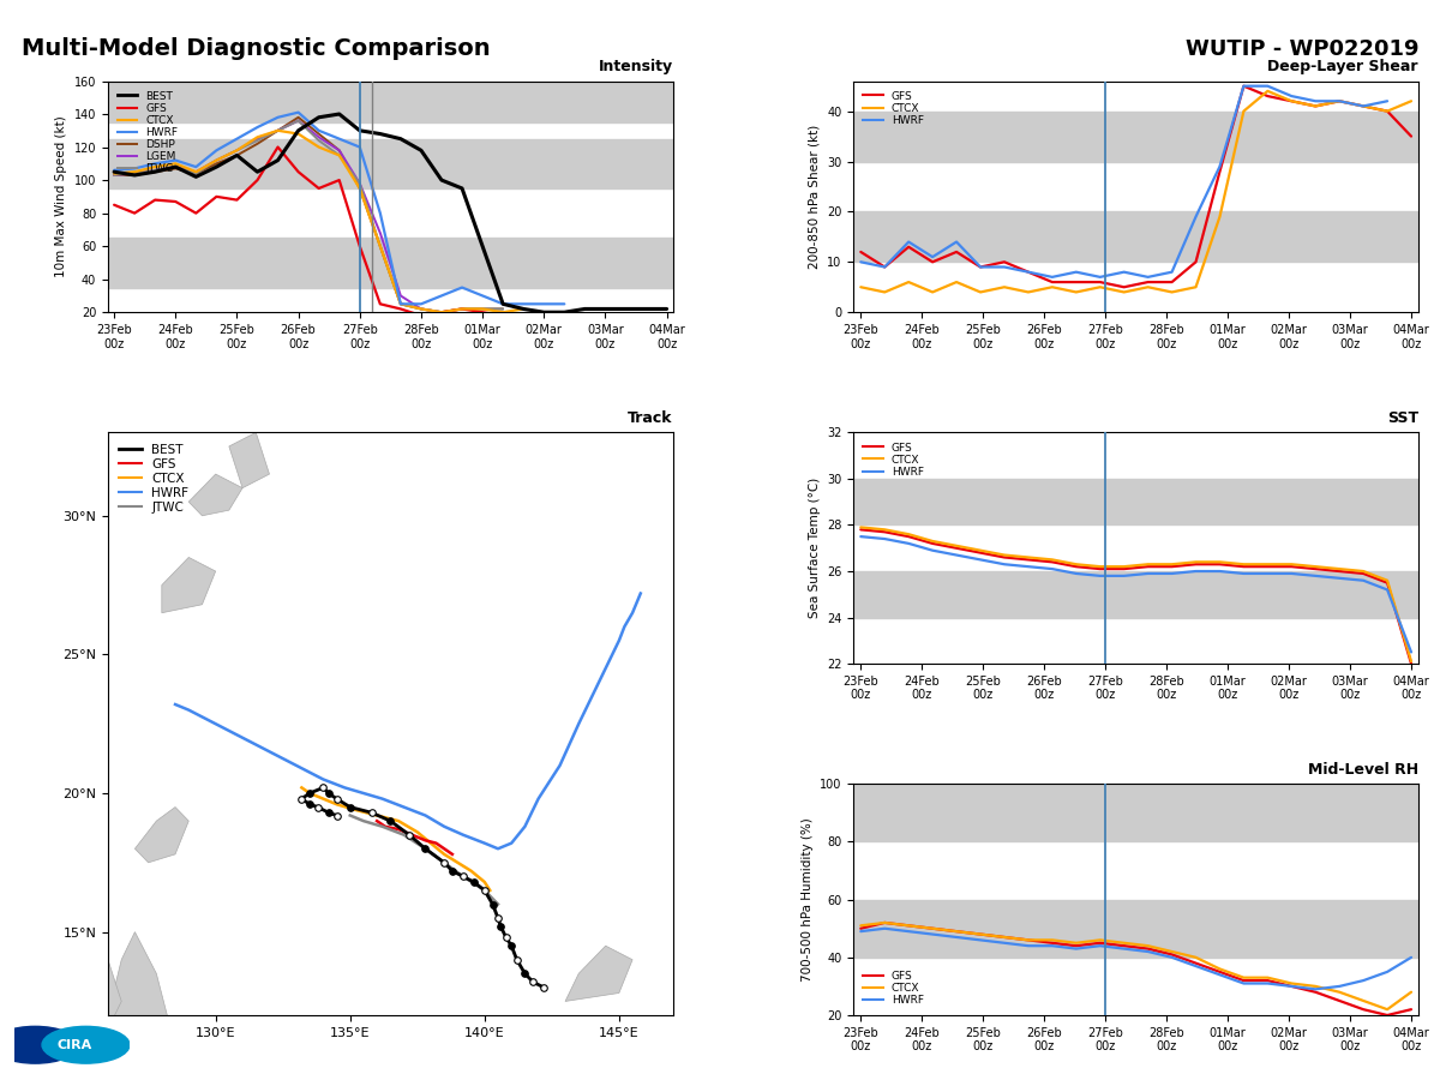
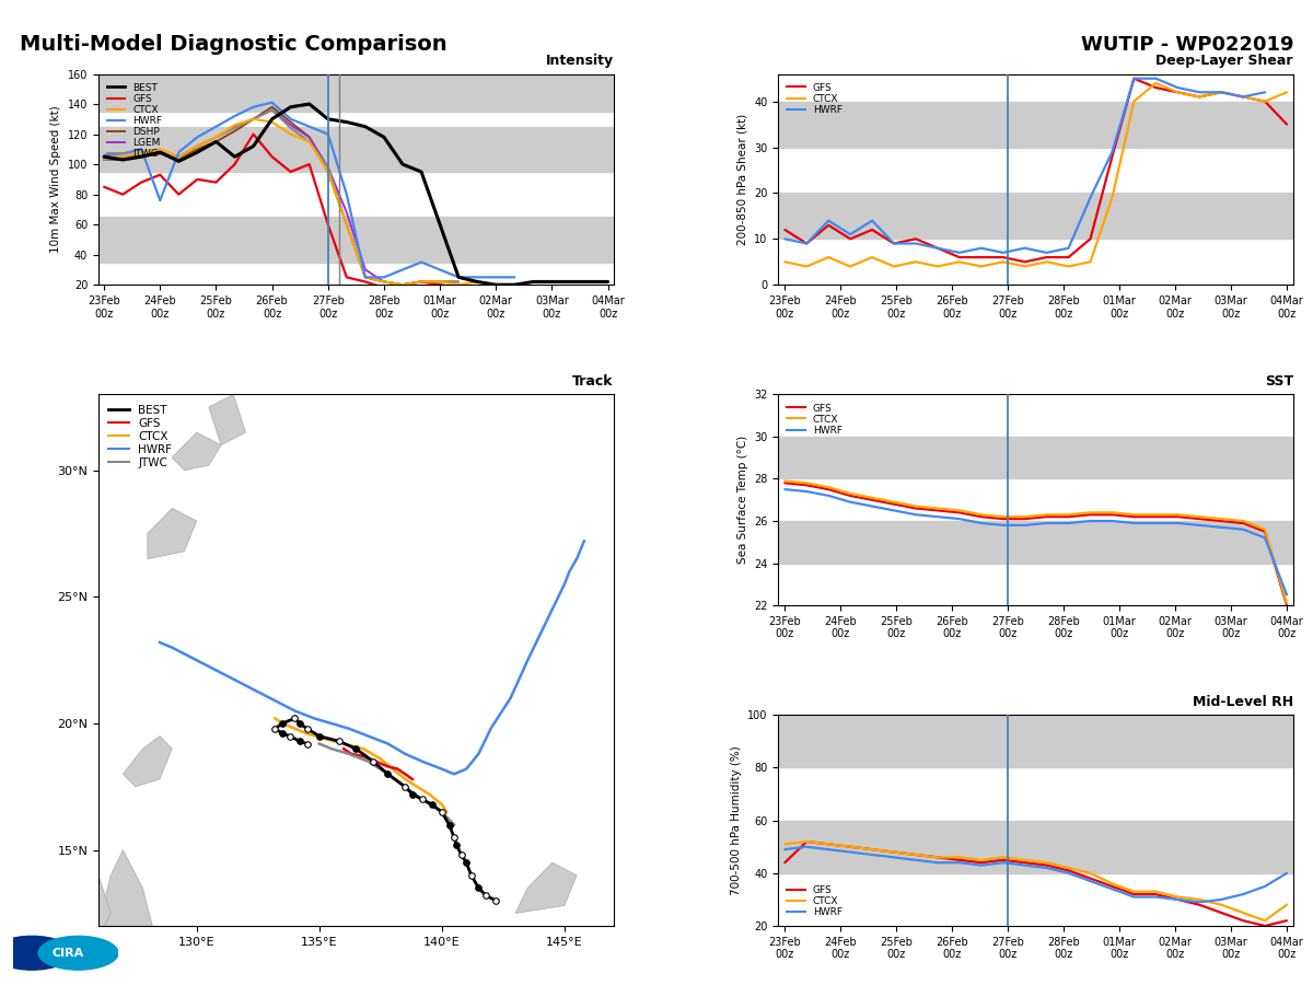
Intensity/GFS/24Feb 00z: 87 -> 93
Intensity/HWRF/24Feb 00z: 112 -> 76
Mid-Level RH/GFS/23Feb 00z: 50 -> 44
